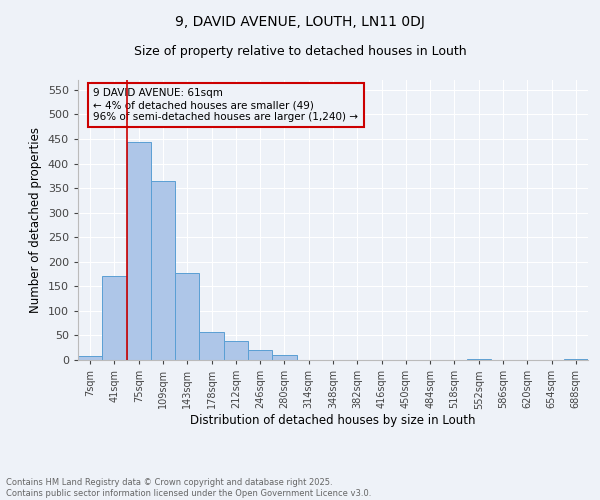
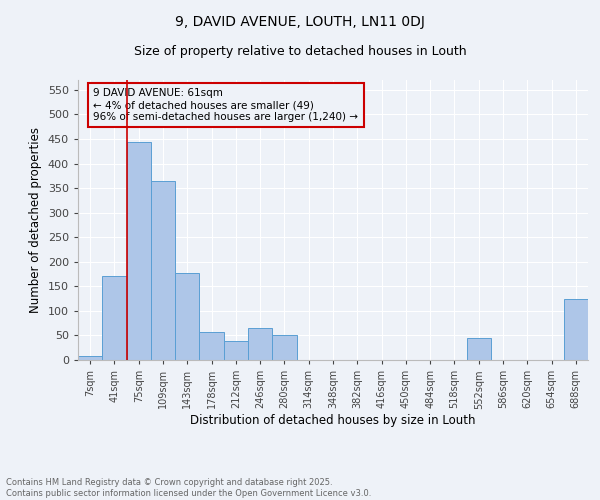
246sqm: 20 -> 65
280sqm: 11 -> 50
552sqm: 2 -> 45
688sqm: 2 -> 125
